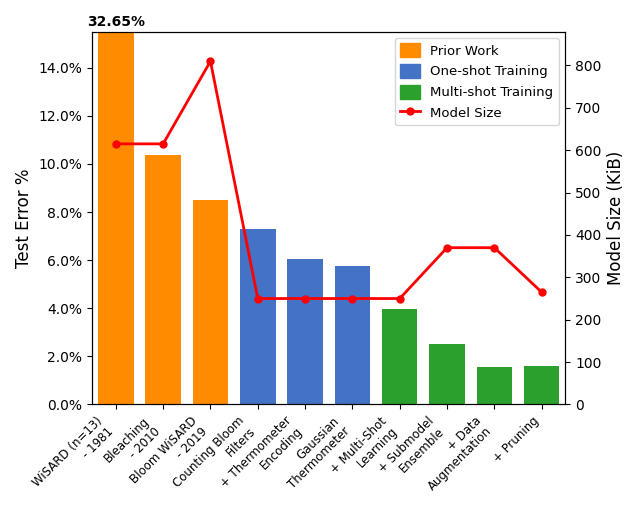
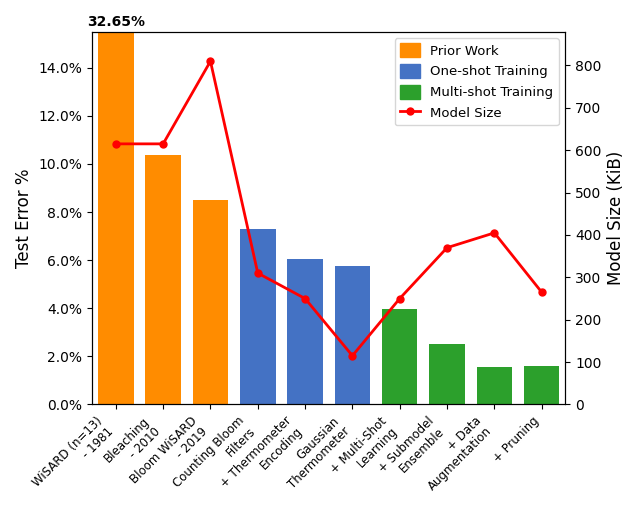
Model Size/Counting Bloom Filters: 250 -> 310
Model Size/Gaussian Thermometer: 250 -> 115
Model Size/+ Data Augmentation: 370 -> 405
